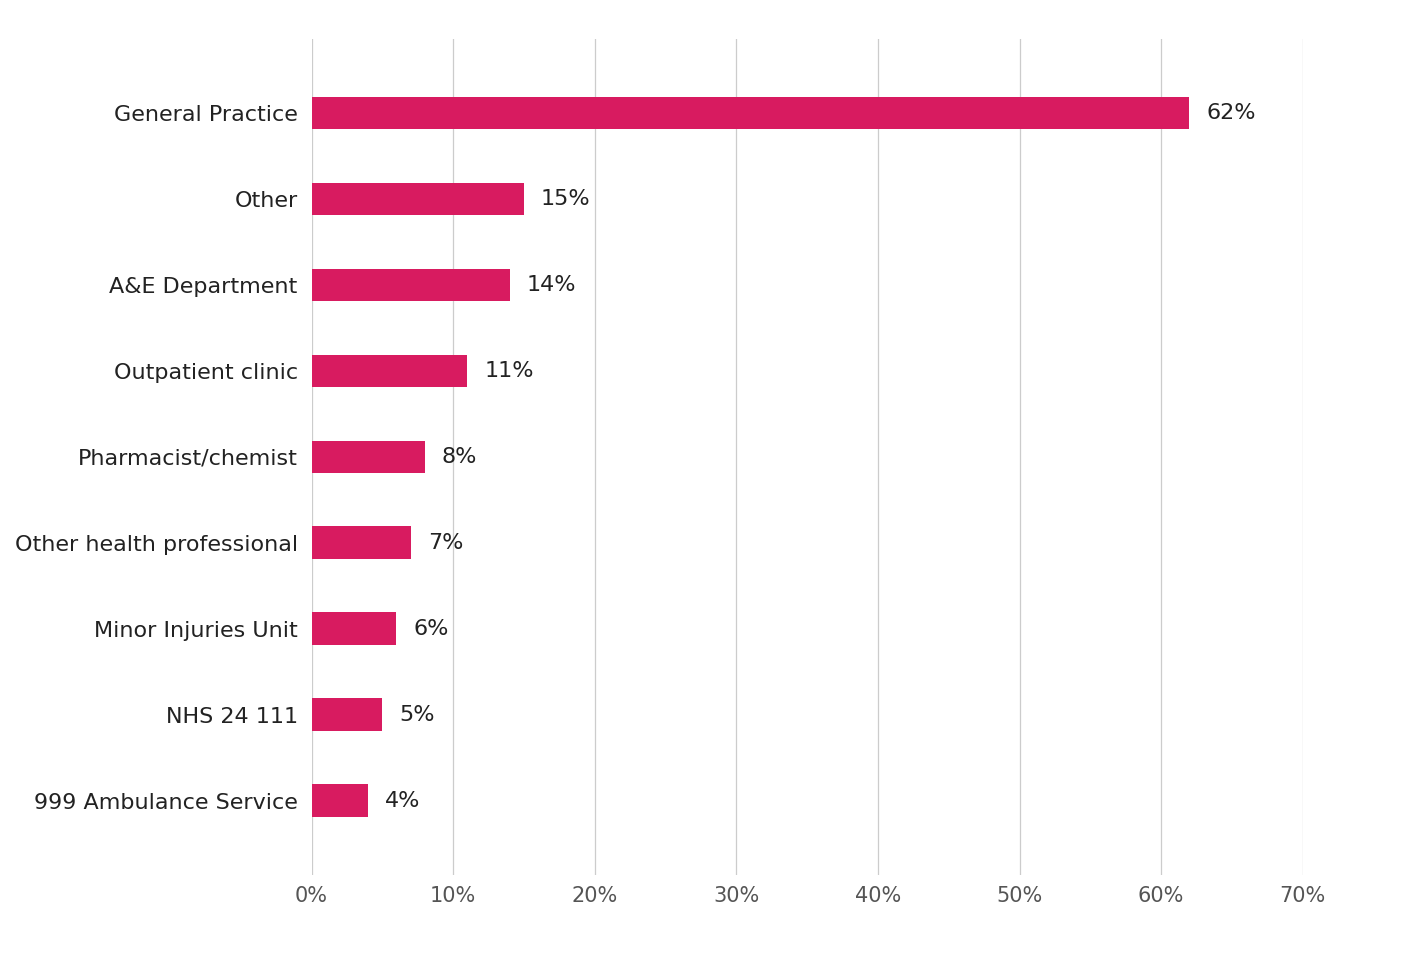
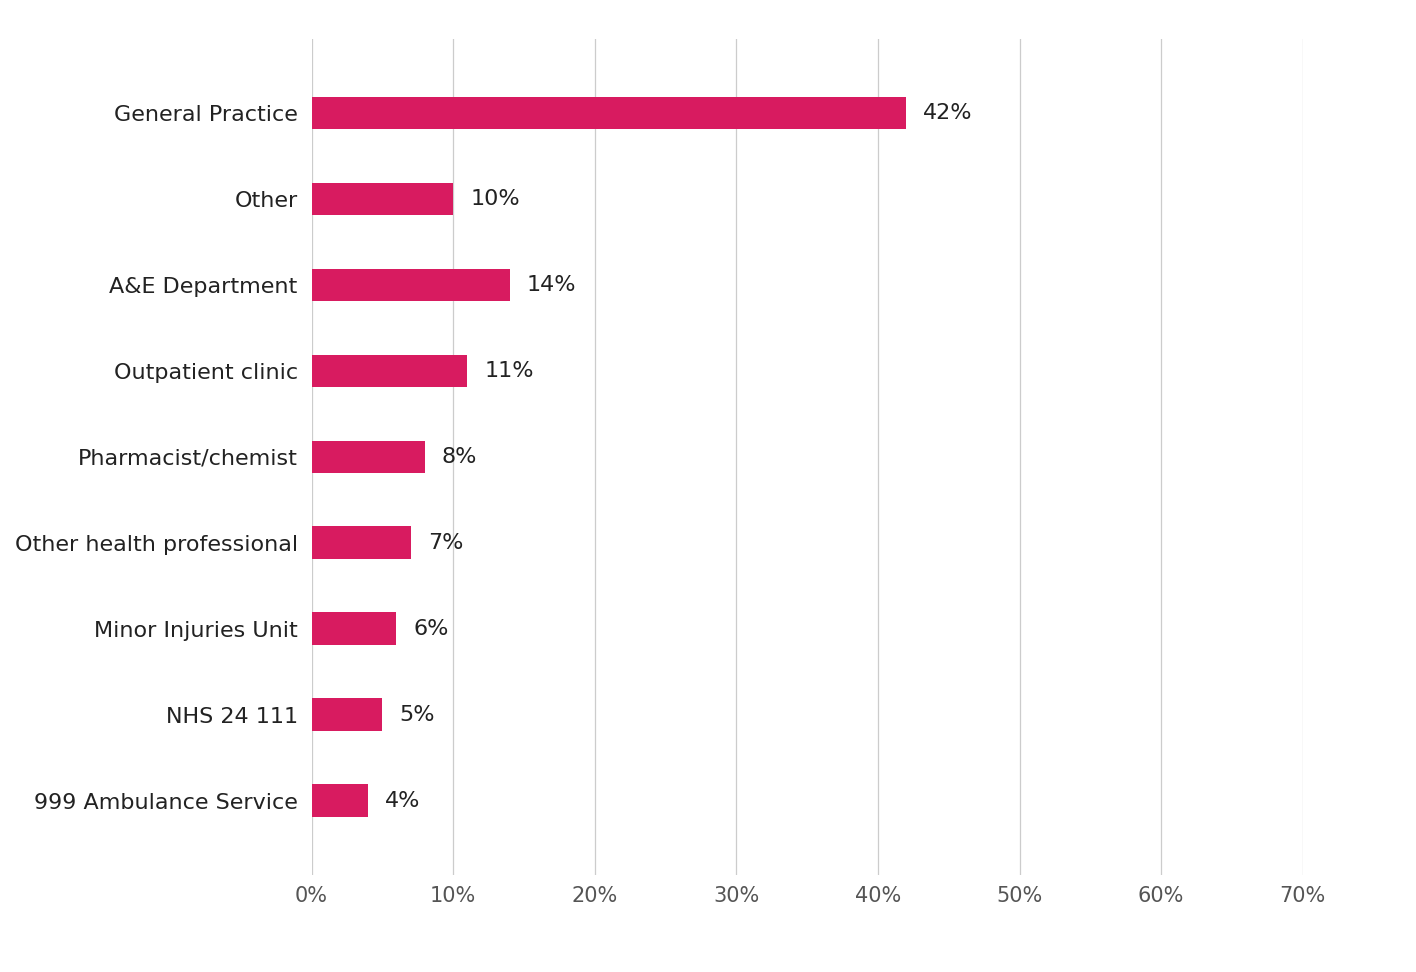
General Practice: 62% -> 42%
Other: 15% -> 10%
